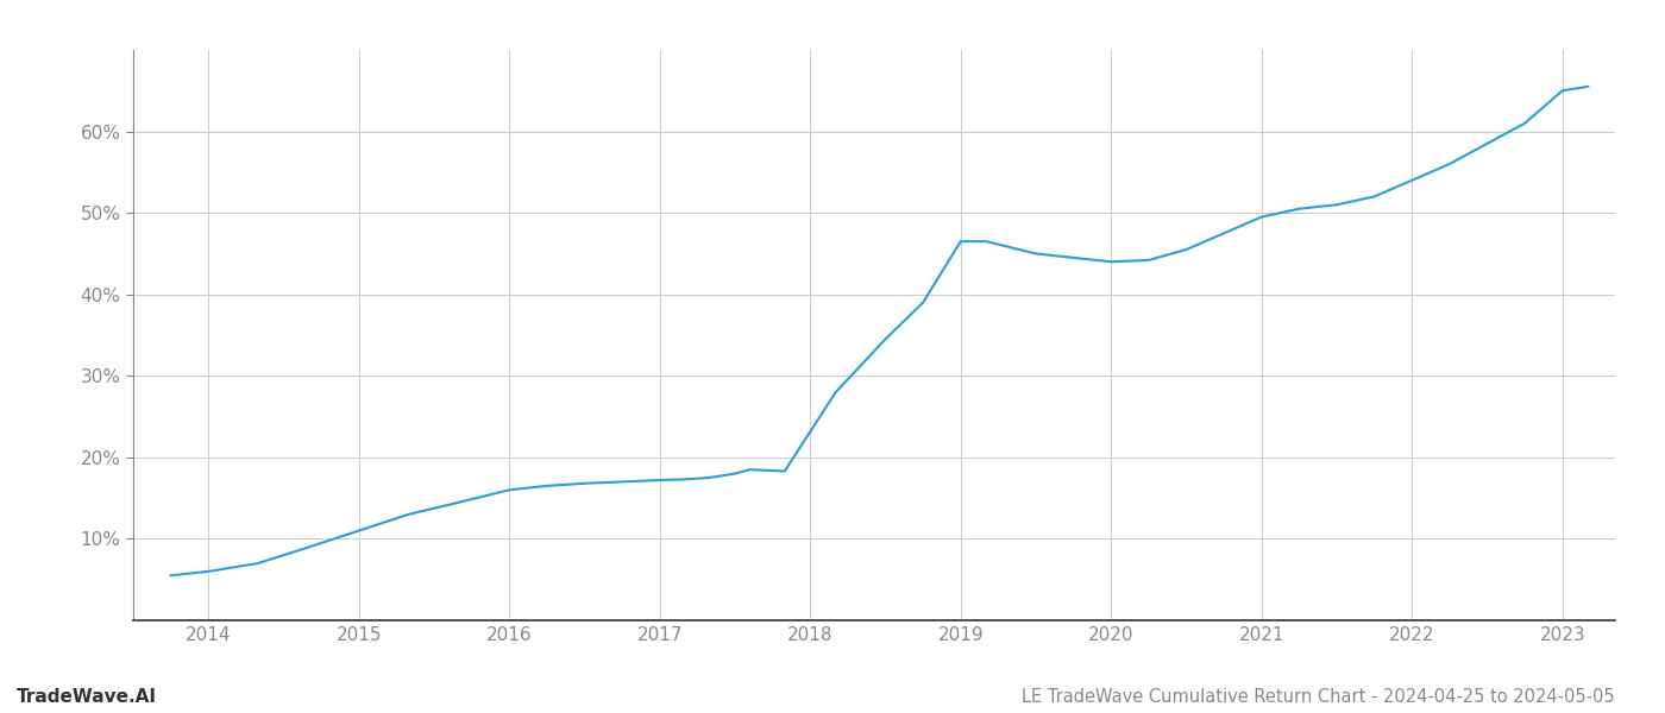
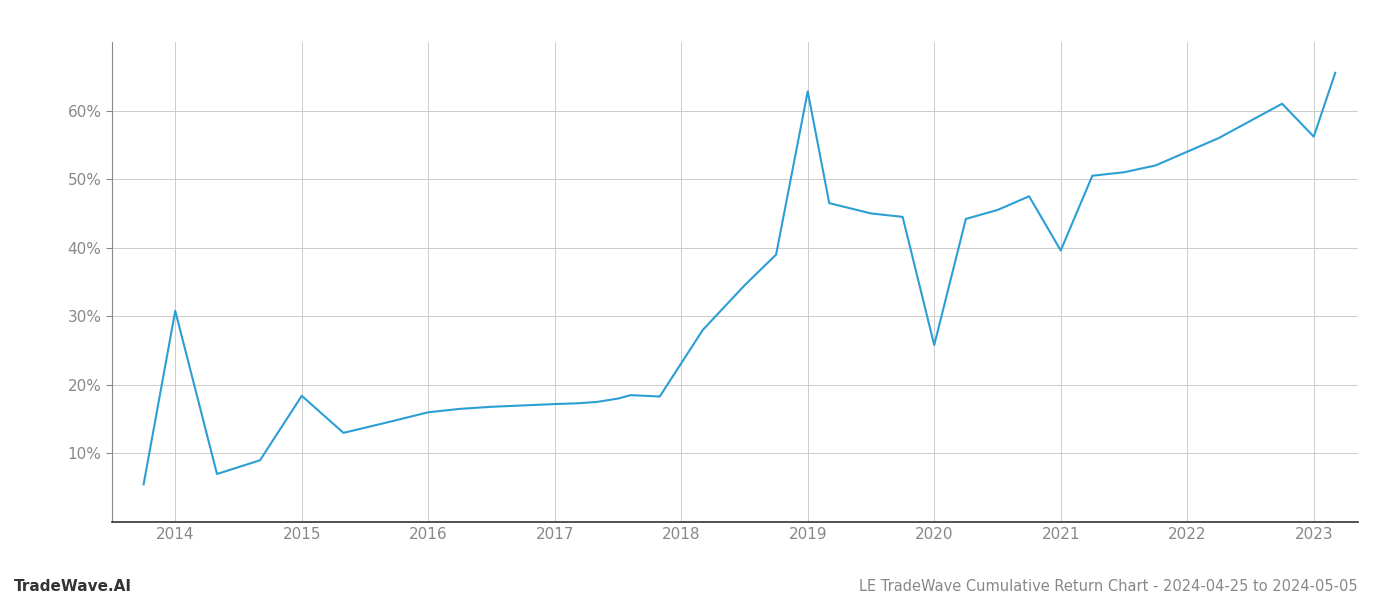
2014: 6.0% -> 30.8%
2015: 11.0% -> 18.4%
2019: 46.5% -> 62.8%
2020: 44.0% -> 25.8%
2021: 49.5% -> 39.6%
2023: 65.0% -> 56.2%
